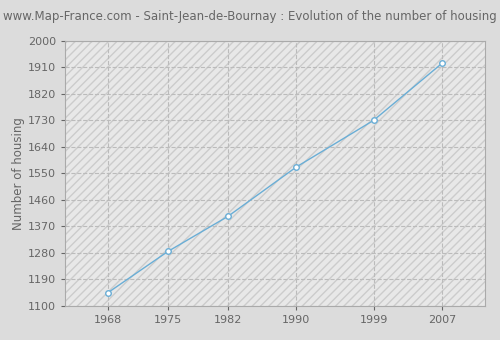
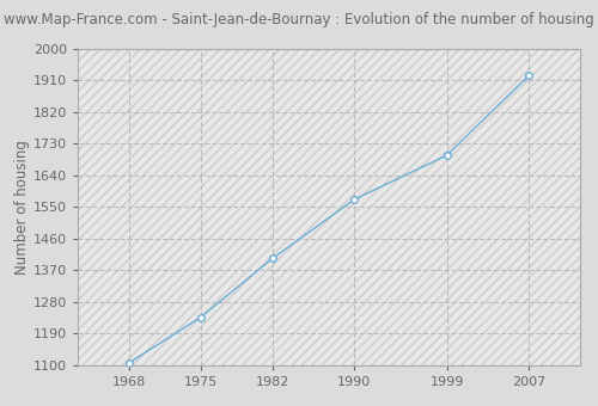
1968: 1145 -> 1107
1975: 1285 -> 1237
1999: 1730 -> 1697
